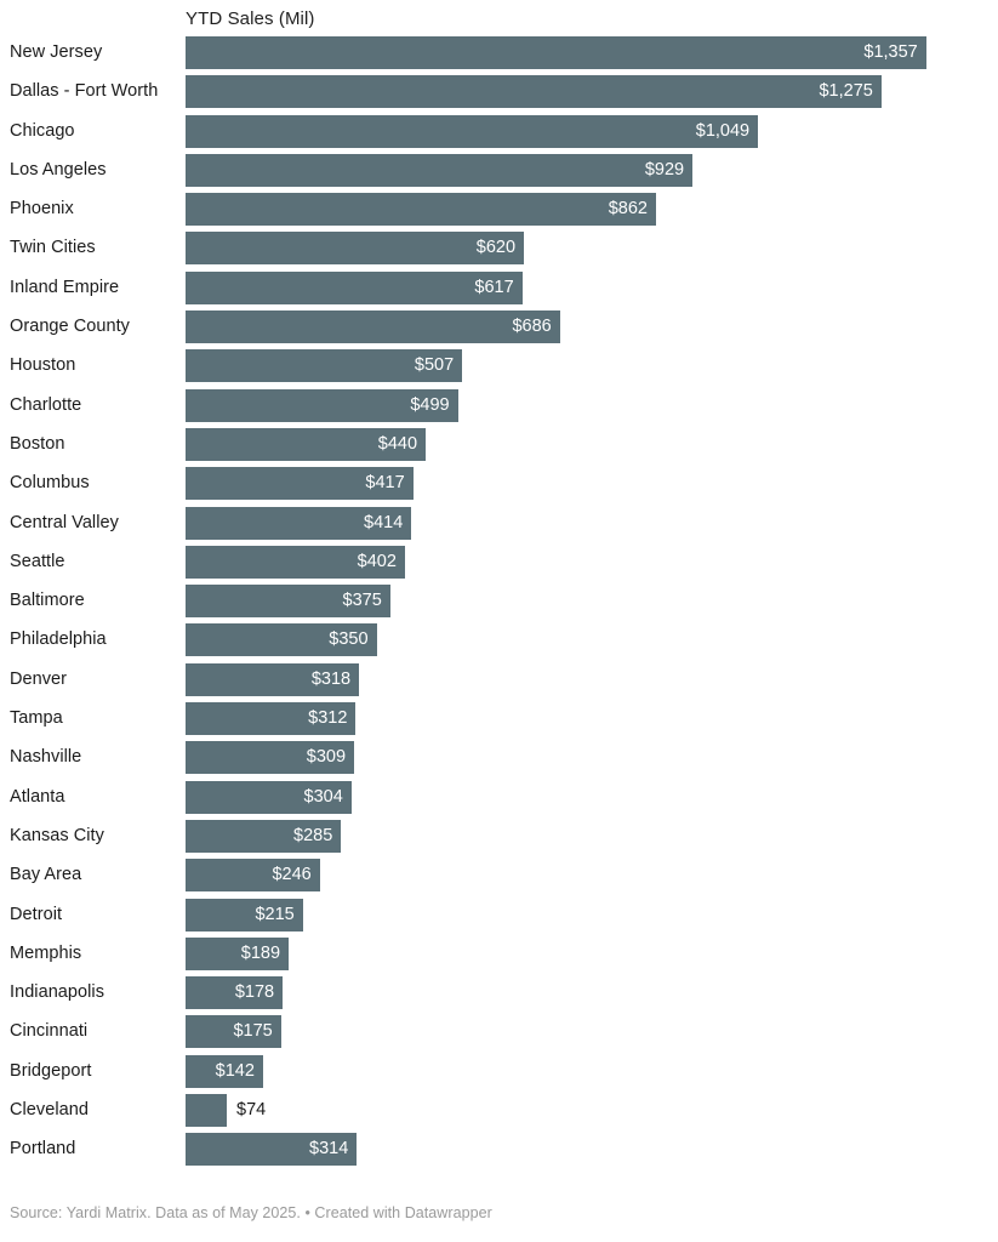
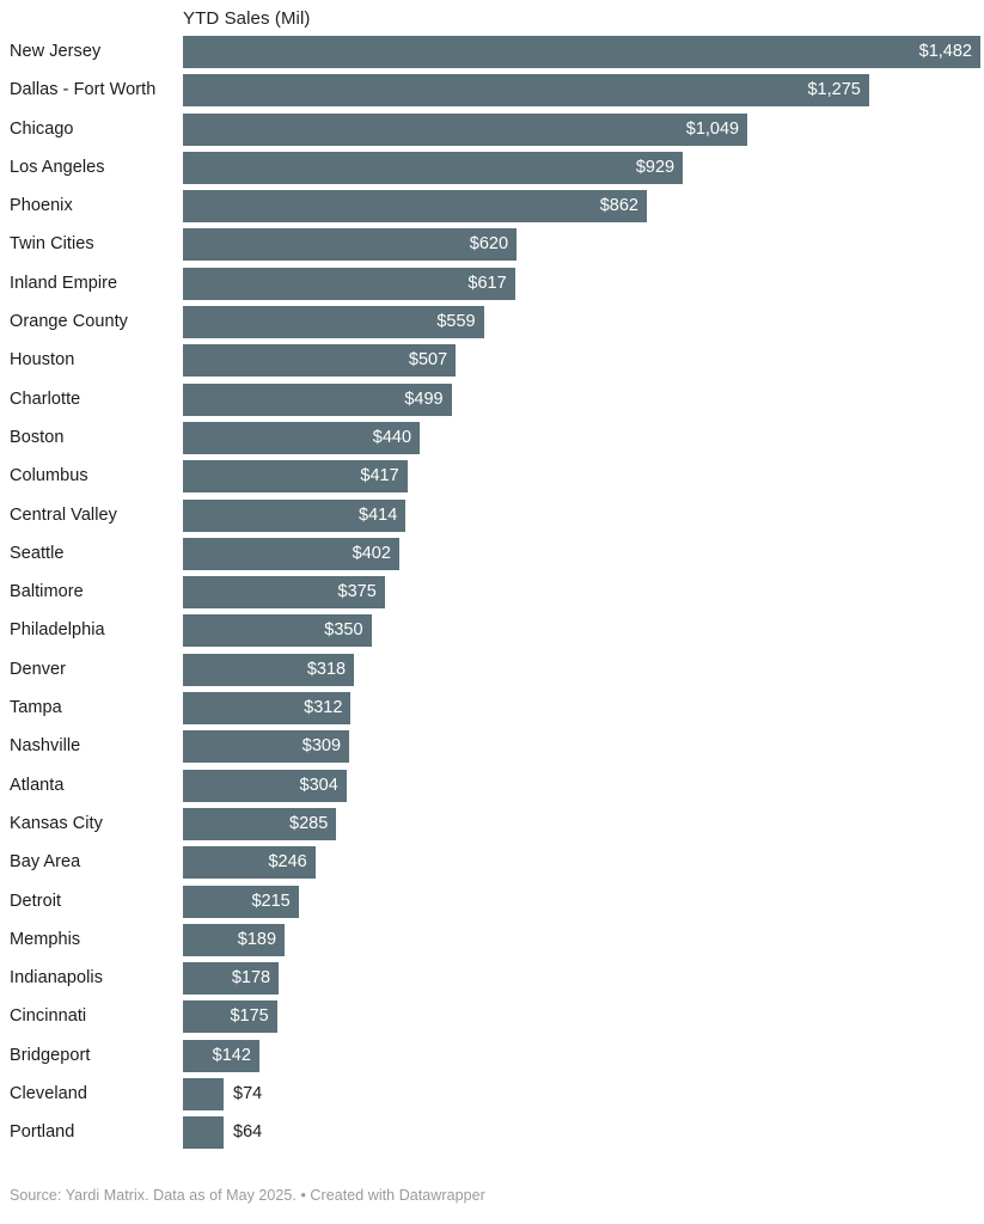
New Jersey: $1,357 -> $1,482
Orange County: $686 -> $559
Portland: $314 -> $64
